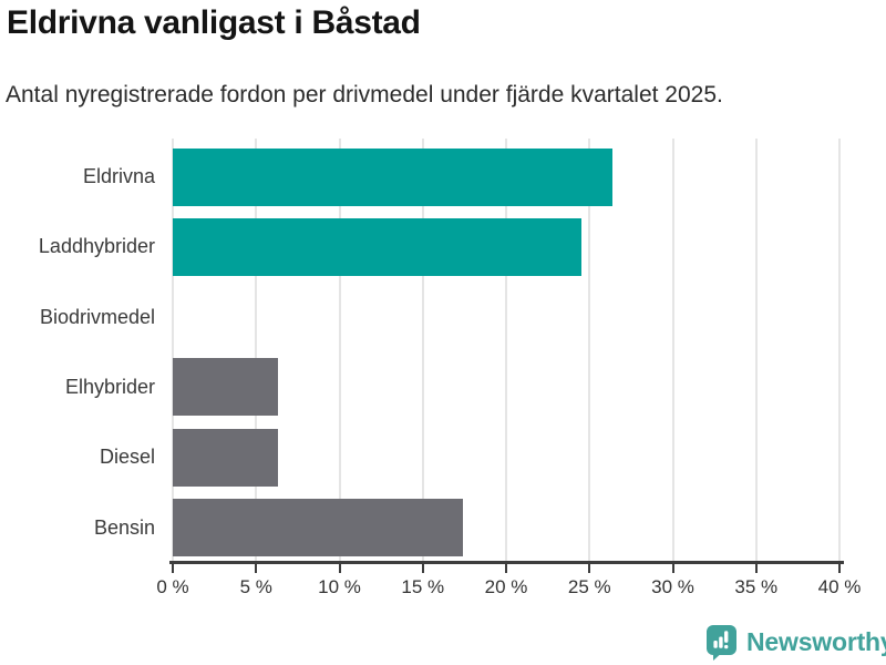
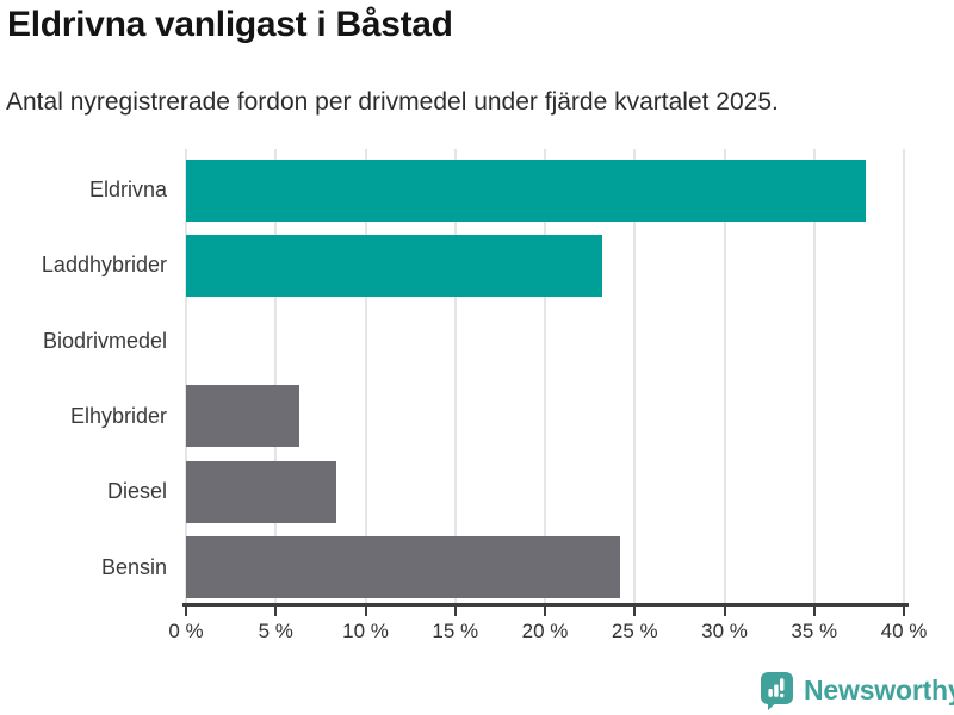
Eldrivna: 26.4% -> 37.9%
Laddhybrider: 24.5% -> 23.2%
Diesel: 6.3% -> 8.4%
Bensin: 17.4% -> 24.2%
